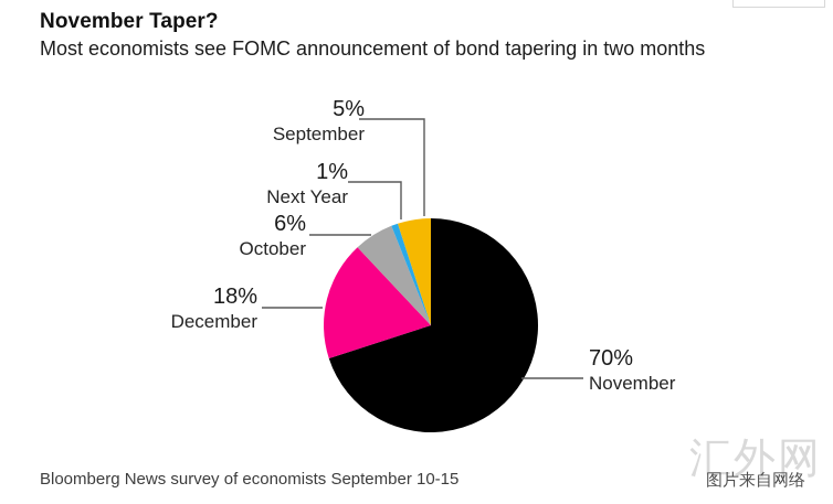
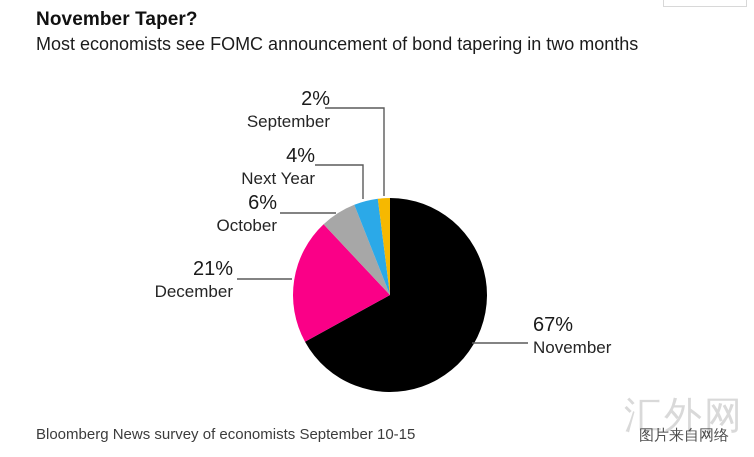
November: 70% -> 67%
December: 18% -> 21%
Next Year: 1% -> 4%
September: 5% -> 2%
